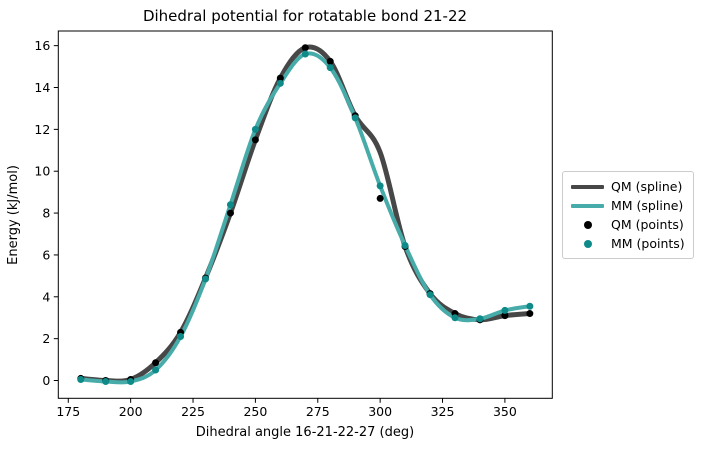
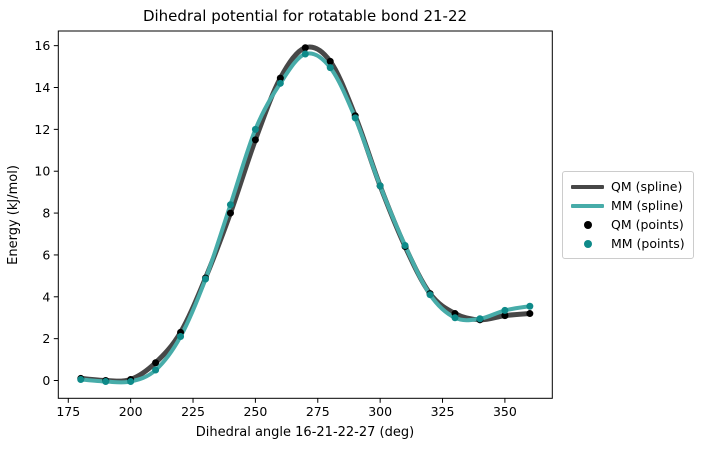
QM (spline)/300: 10.9 -> 9.3
QM (points)/300: 8.7 -> 9.3
